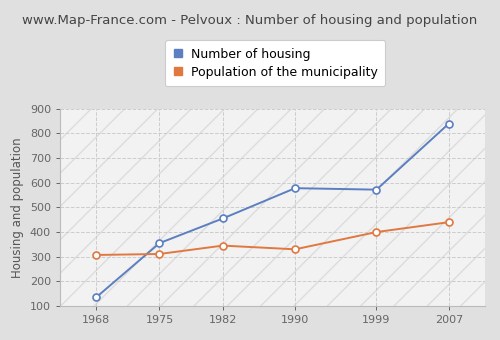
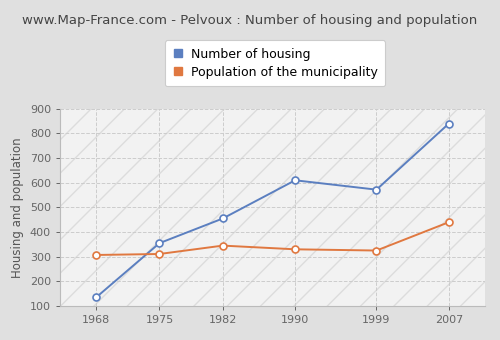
Number of housing/1990: 578 -> 610
Population of the municipality/1999: 400 -> 325
